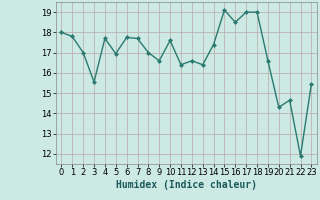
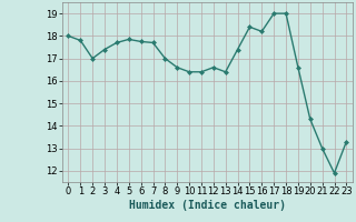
3: 15.55 -> 17.40
5: 16.95 -> 17.85
10: 17.60 -> 16.40
15: 19.10 -> 18.40
16: 18.50 -> 18.20
21: 14.65 -> 13.00
23: 15.45 -> 13.30
